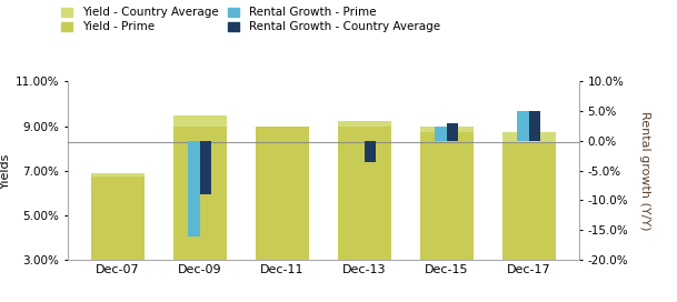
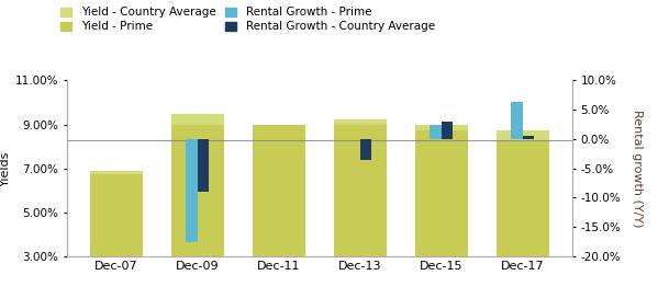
Rental Growth - Prime/Dec-09: -16.0% -> -17.6%
Rental Growth - Prime/Dec-17: 5.0% -> 6.4%
Rental Growth - Country Average/Dec-17: 5.0% -> 0.6%
